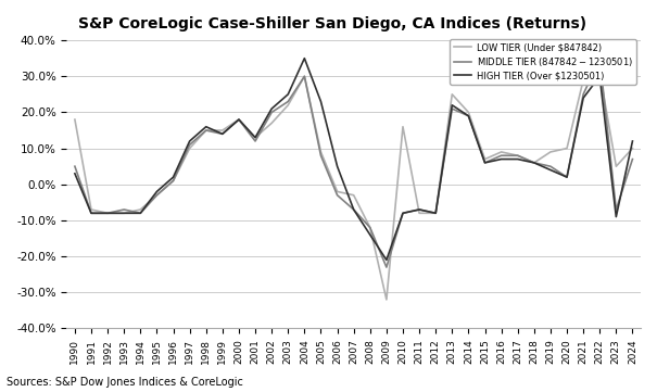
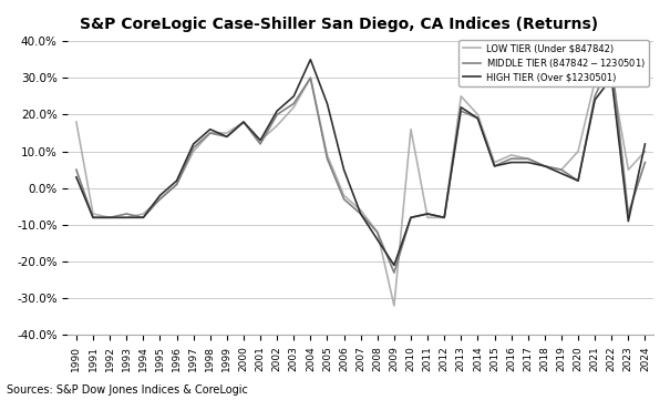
LOW TIER (Under $847842)/2007: -3% -> -6%
LOW TIER (Under $847842)/2019: 9% -> 5%
